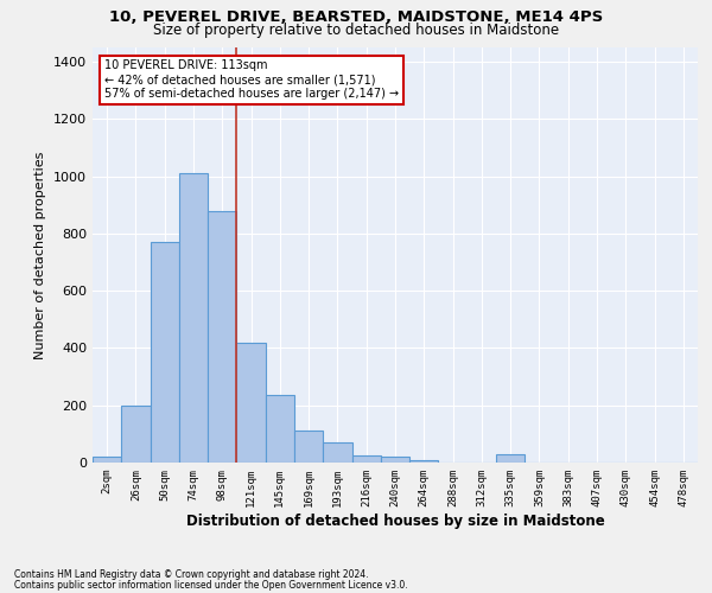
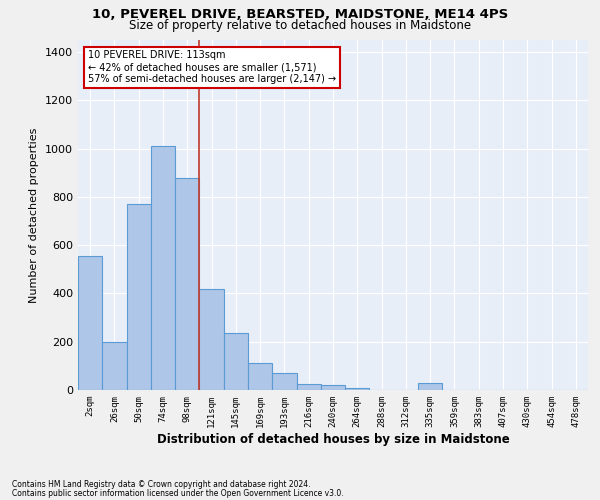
2sqm: 20 -> 555
